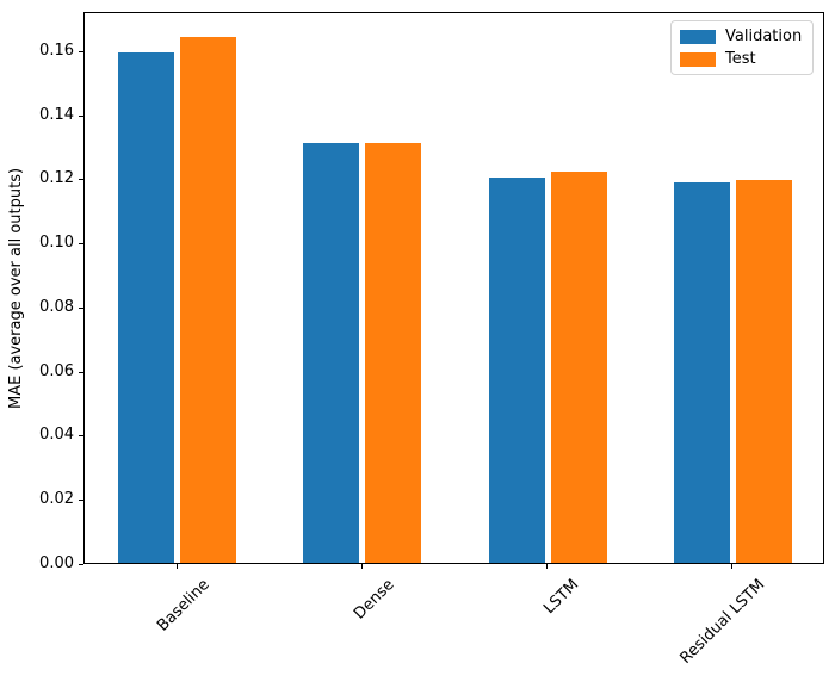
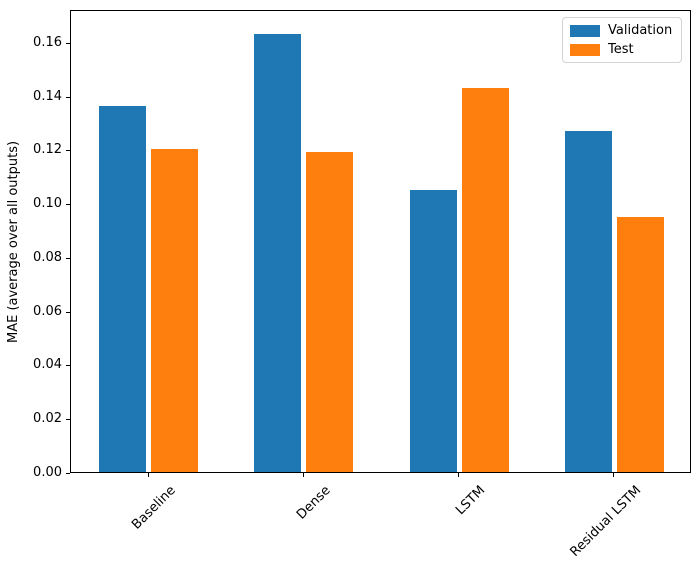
Validation/Baseline: 0.159 -> 0.136
Test/Baseline: 0.164 -> 0.120
Validation/Dense: 0.131 -> 0.163
Test/Dense: 0.131 -> 0.119
Validation/LSTM: 0.120 -> 0.105
Test/LSTM: 0.122 -> 0.143
Validation/Residual LSTM: 0.118 -> 0.127
Test/Residual LSTM: 0.119 -> 0.095
